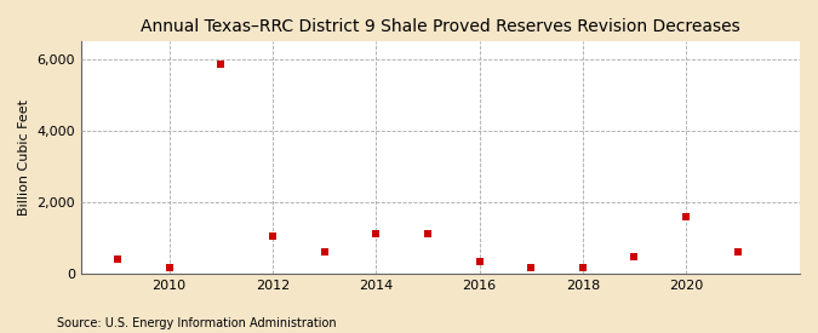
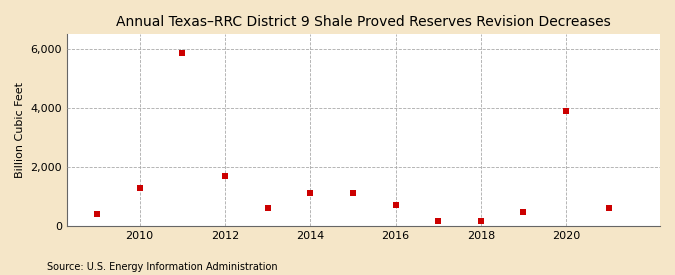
2010: 150 -> 1,300
2012: 1,050 -> 1,700
2016: 350 -> 700
2020: 1,600 -> 3,900
